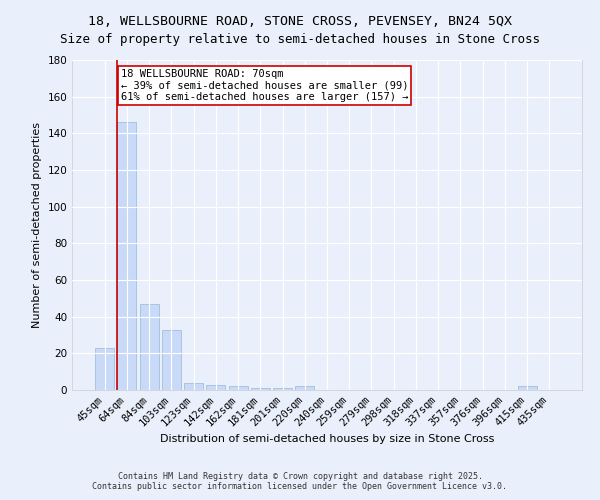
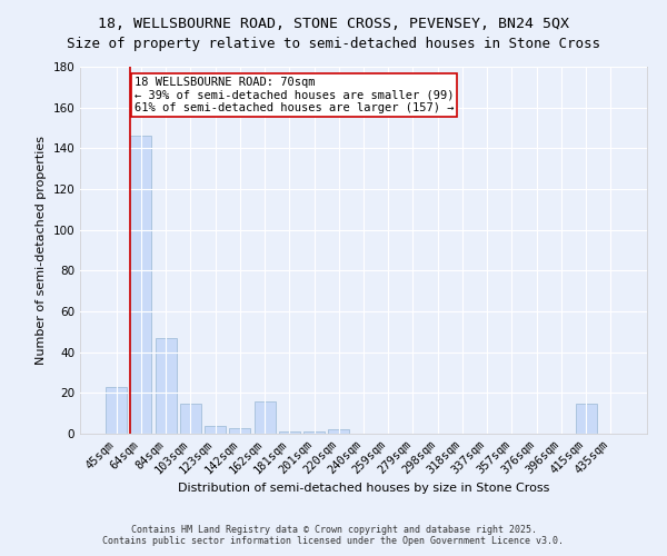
103sqm: 33 -> 15
162sqm: 2 -> 16
415sqm: 2 -> 15
